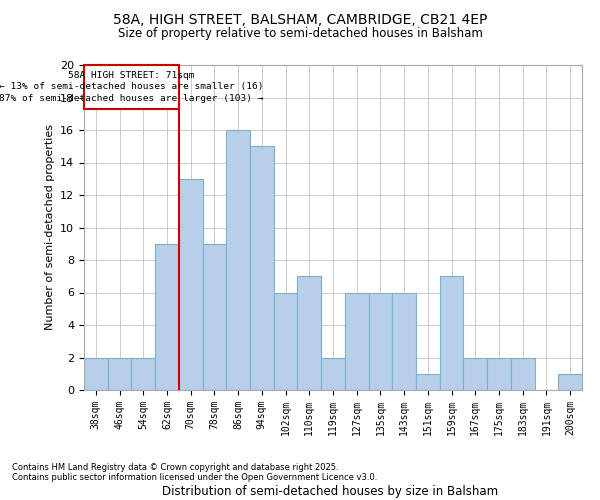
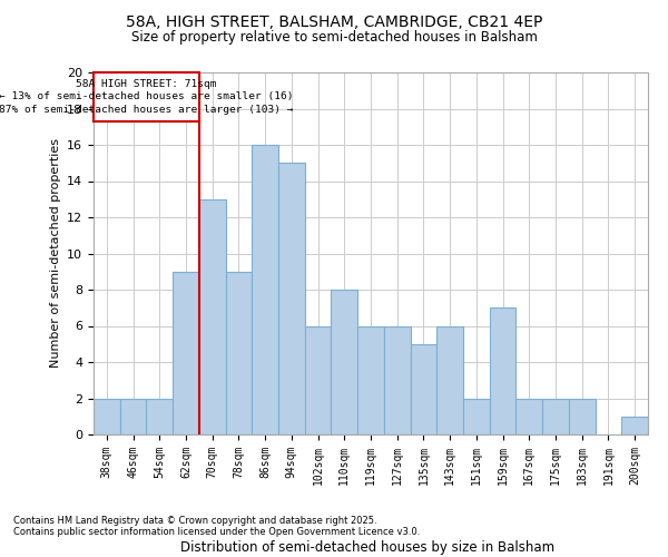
110sqm: 7 -> 8
119sqm: 2 -> 6
135sqm: 6 -> 5
151sqm: 1 -> 2
